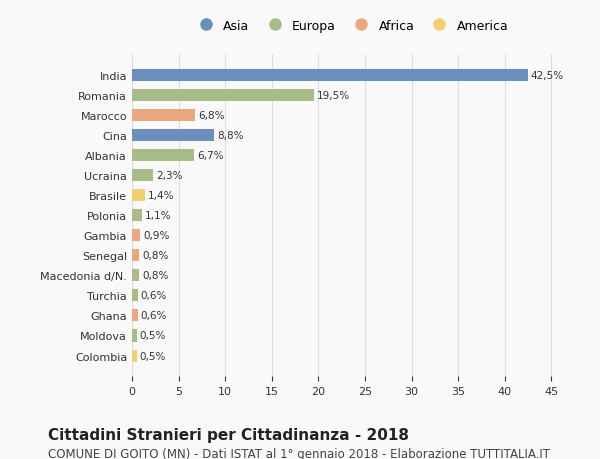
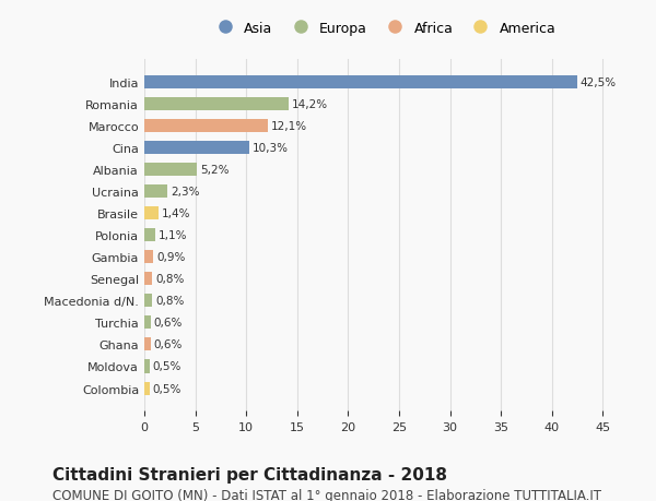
Romania: 19,5% -> 14,2%
Marocco: 6,8% -> 12,1%
Cina: 8,8% -> 10,3%
Albania: 6,7% -> 5,2%
